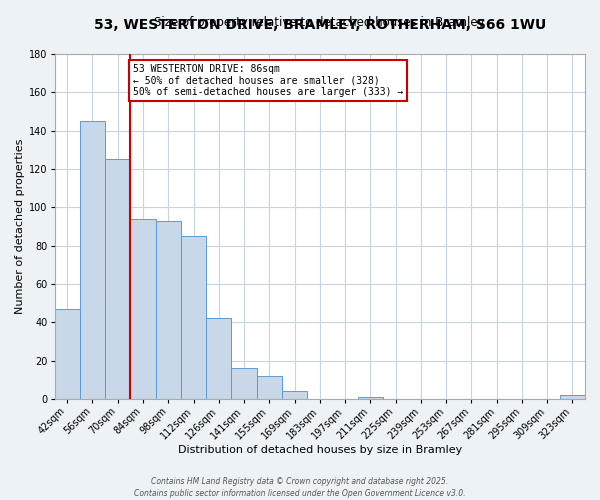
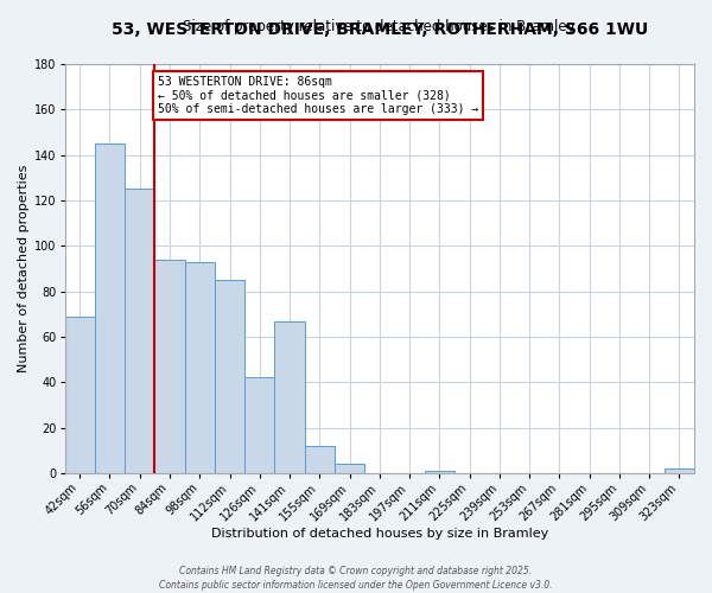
42sqm: 47 -> 69
141sqm: 16 -> 67
